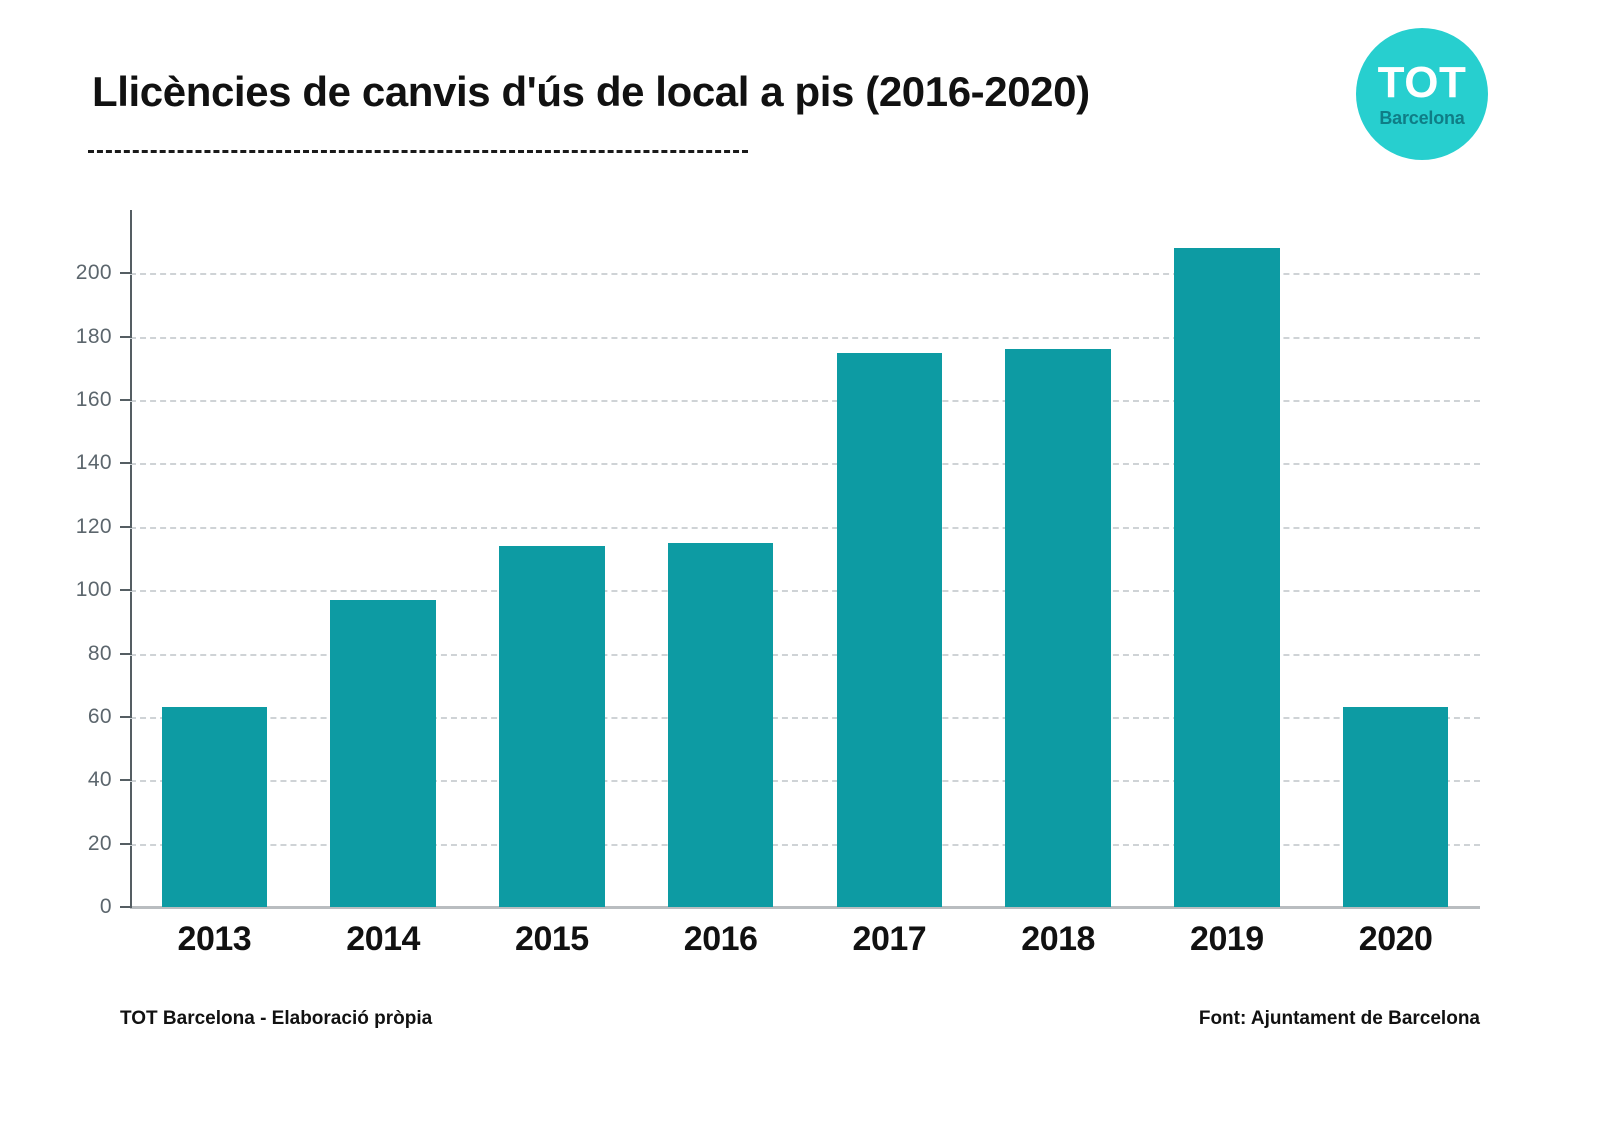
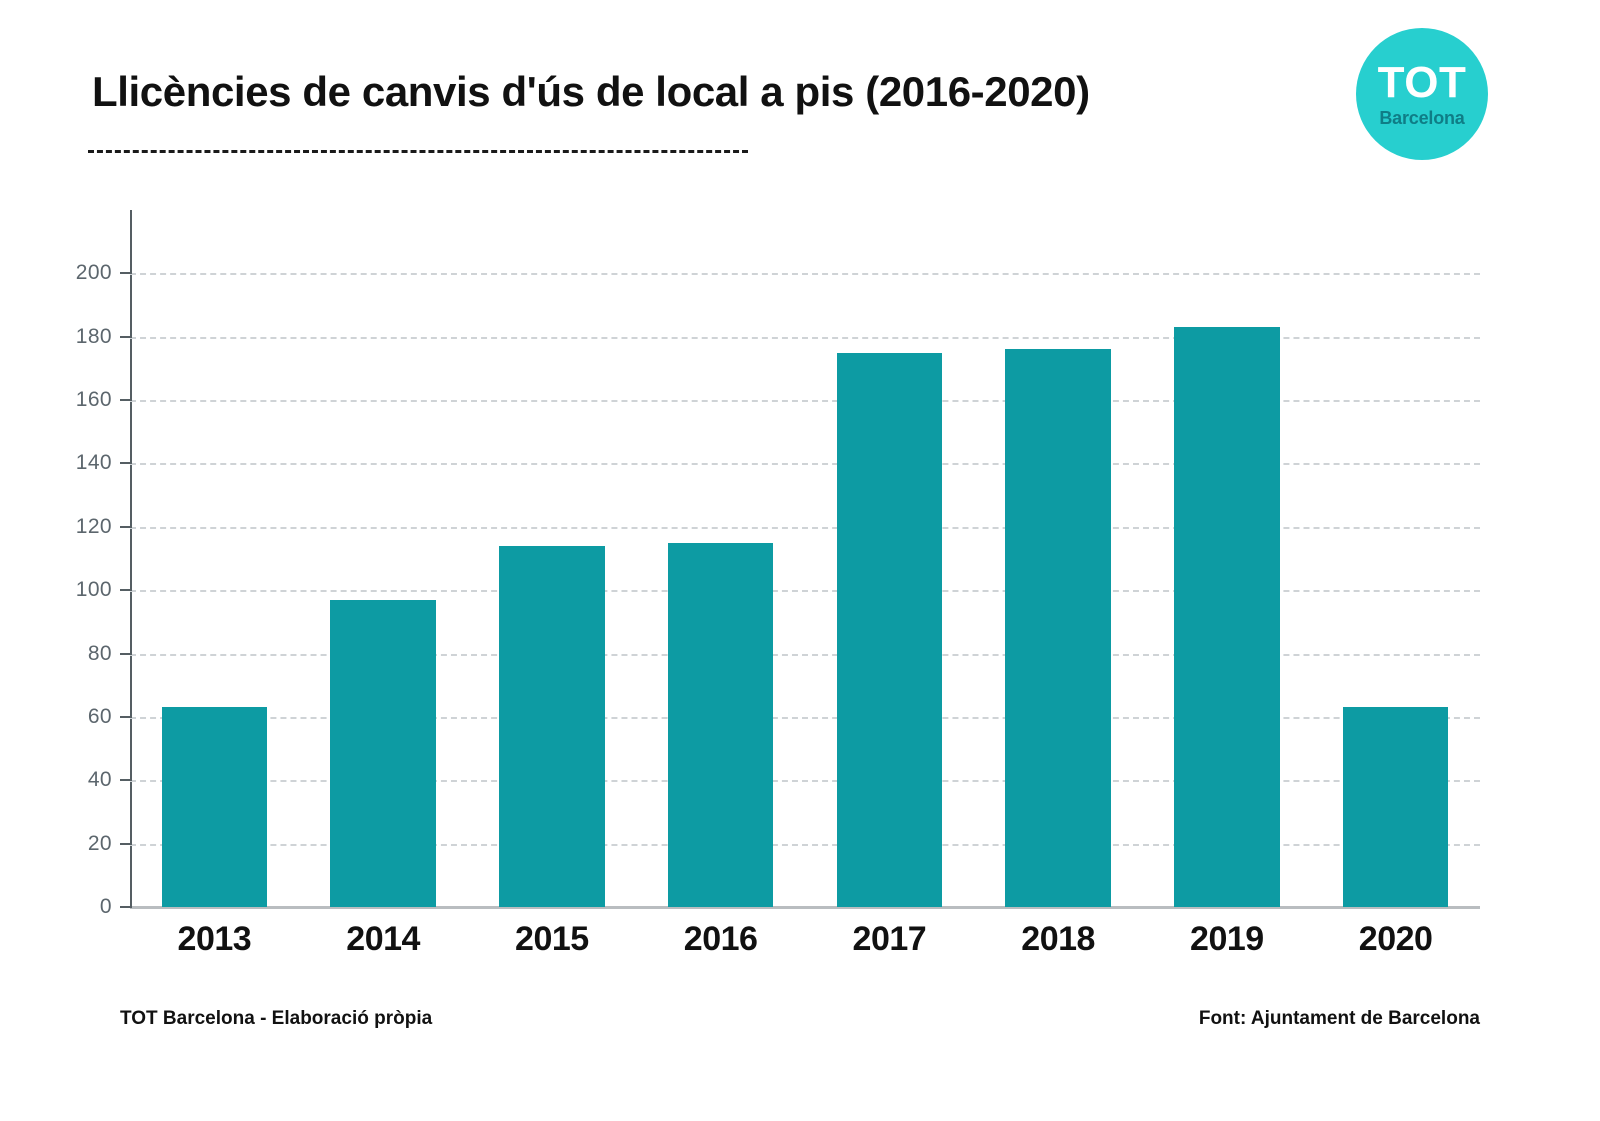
2019: 208 -> 183
